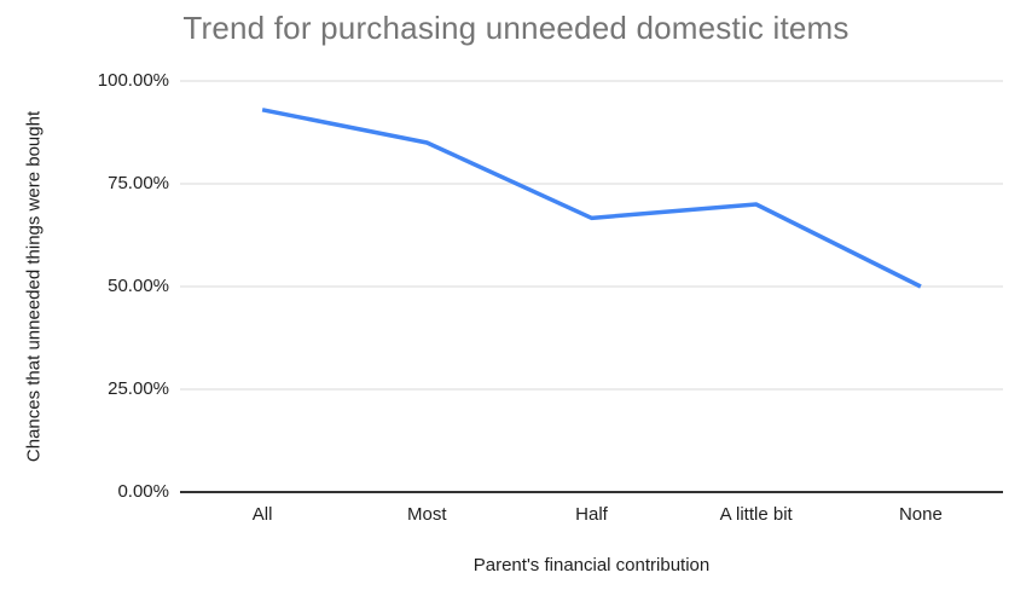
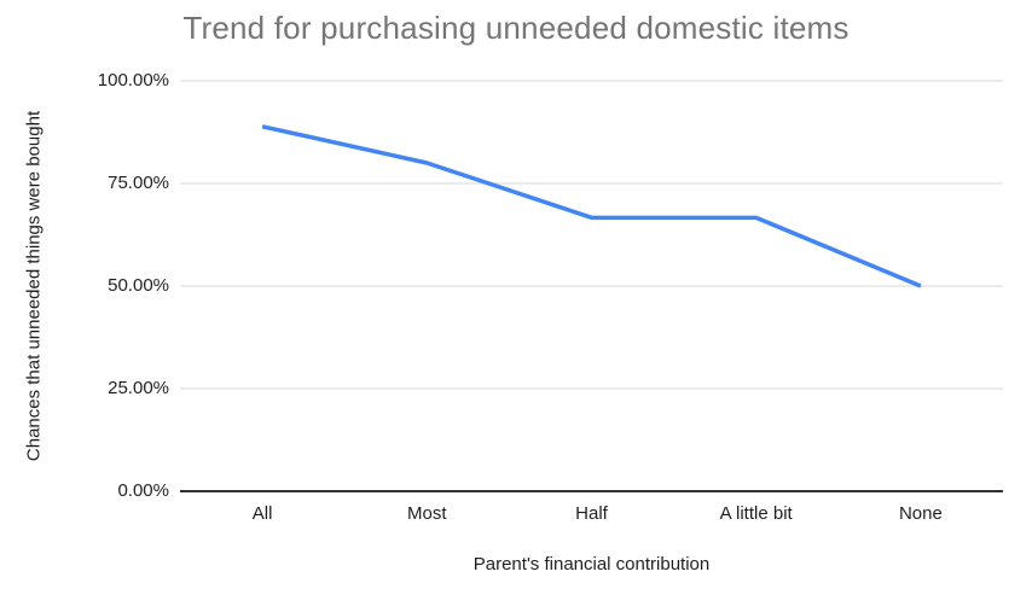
All: 93% -> 89%
Most: 85% -> 80%
A little bit: 70% -> 67%
